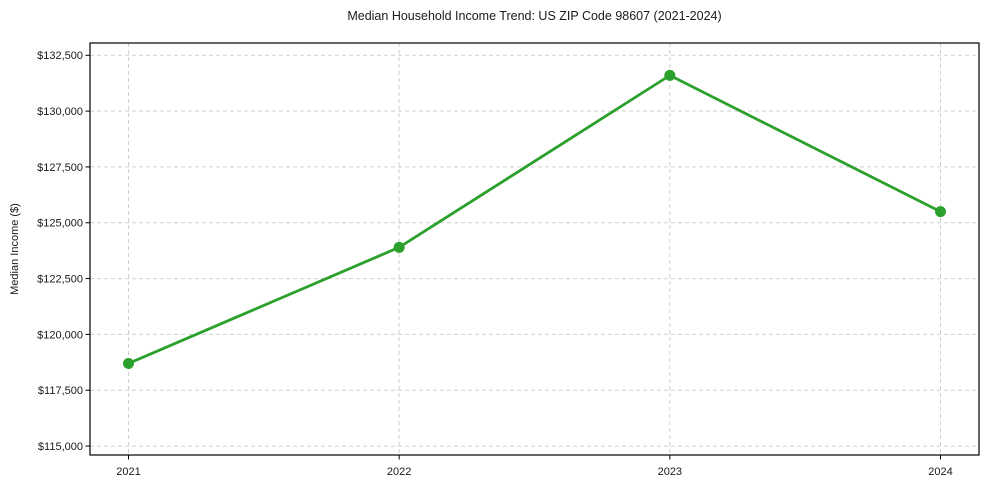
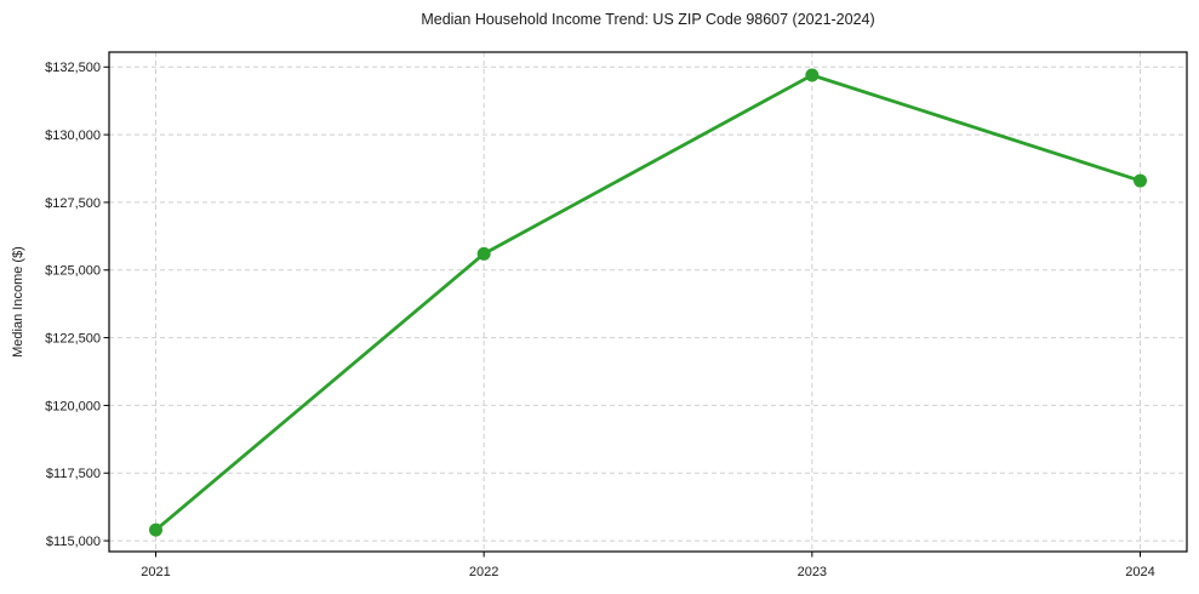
2021: $118700 -> $115400
2022: $123900 -> $125600
2023: $131600 -> $132200
2024: $125500 -> $128300
